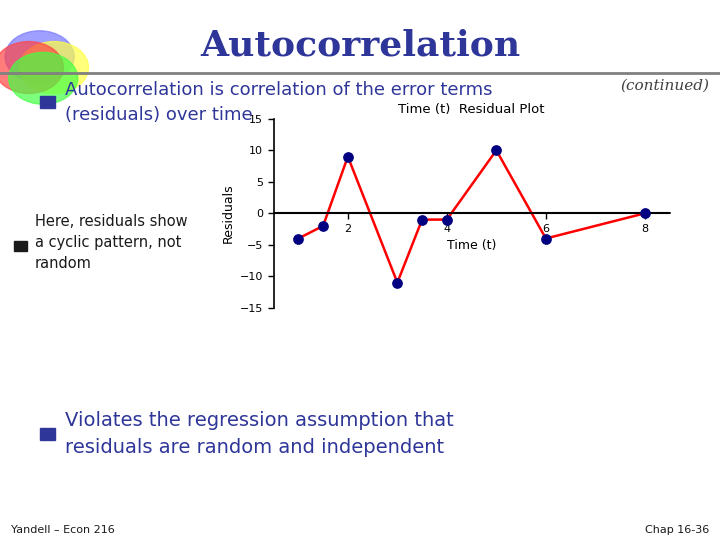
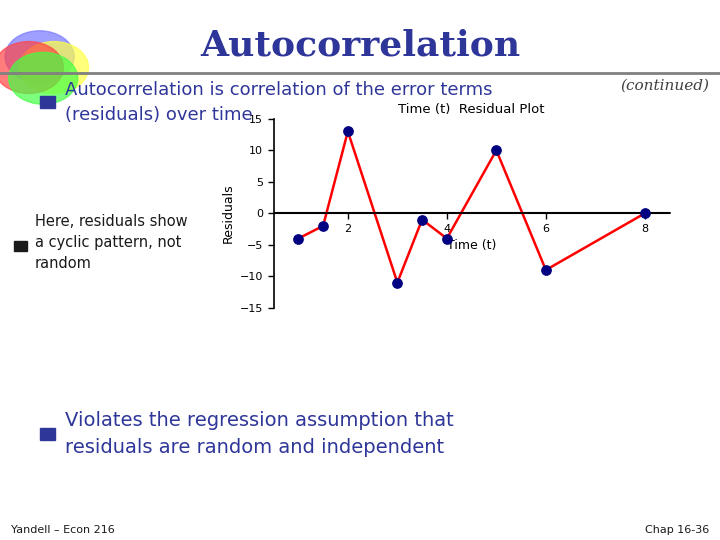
2: 9 -> 13
4: -1 -> -4
6: -4 -> -9
